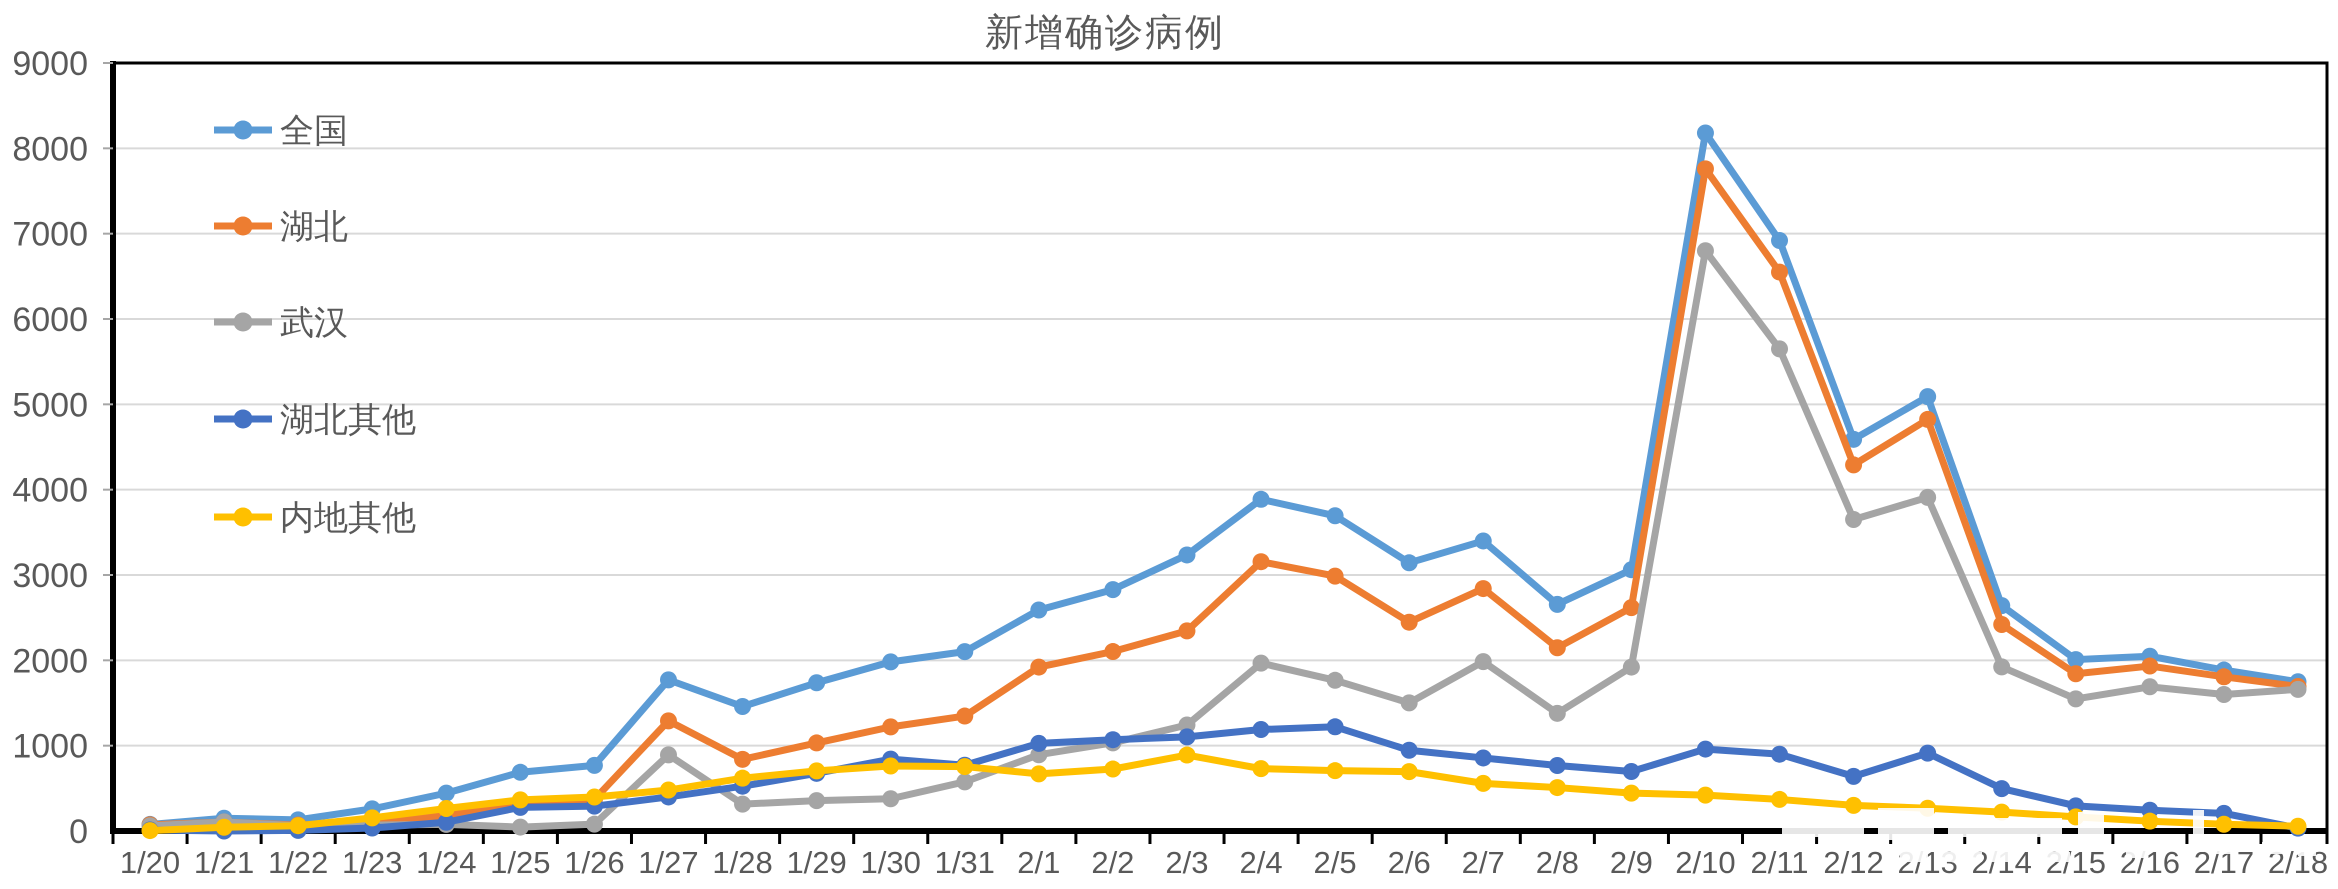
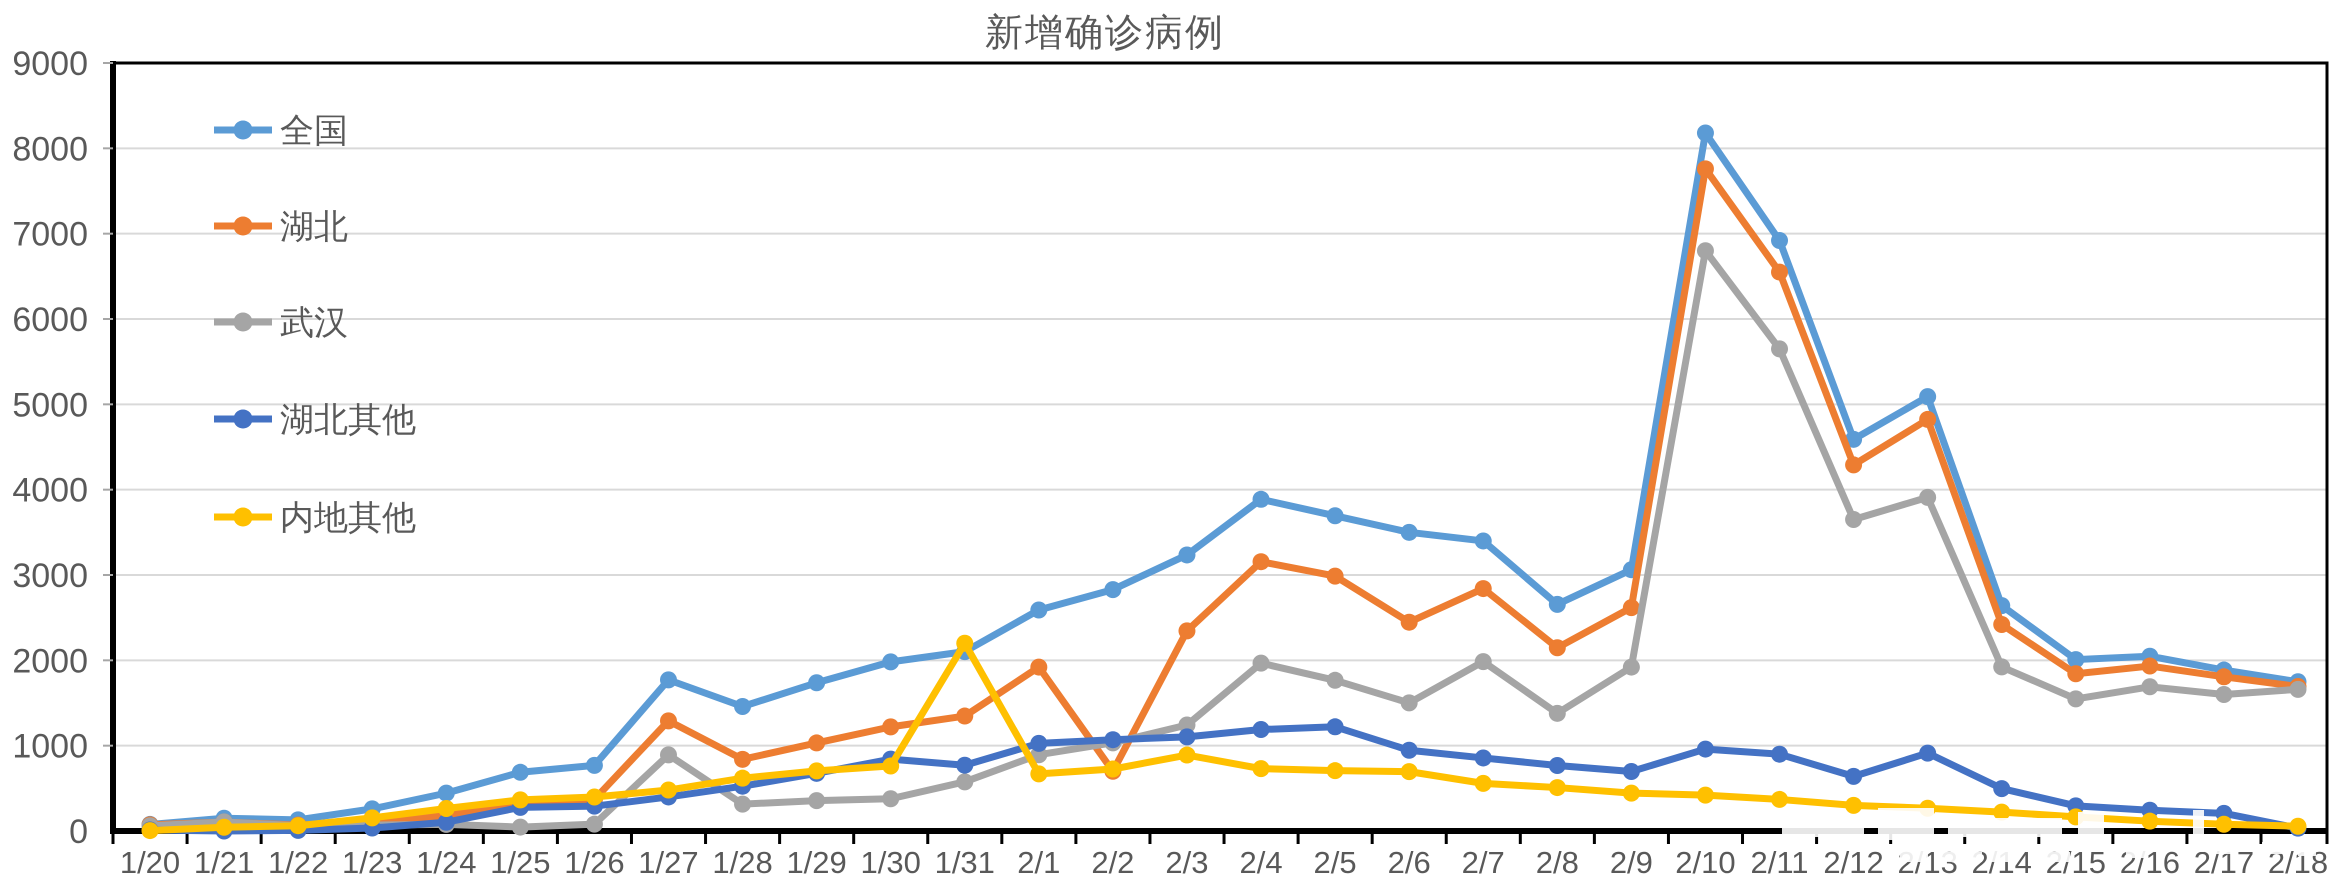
内地其他/1/31: 800 -> 2200
湖北/2/2: 2100 -> 700
全国/2/6: 3100 -> 3500
